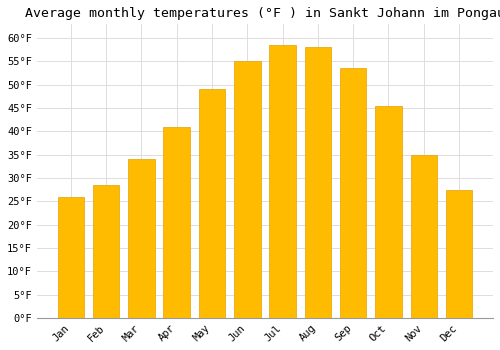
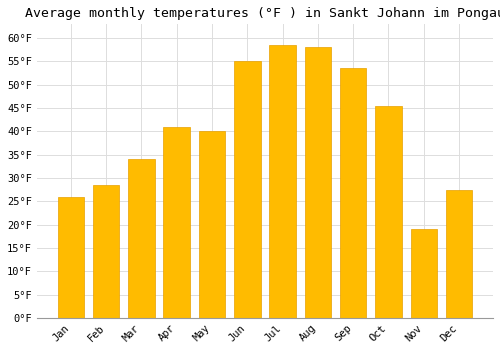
May: 49.0°F -> 40.0°F
Nov: 35.0°F -> 19.0°F
